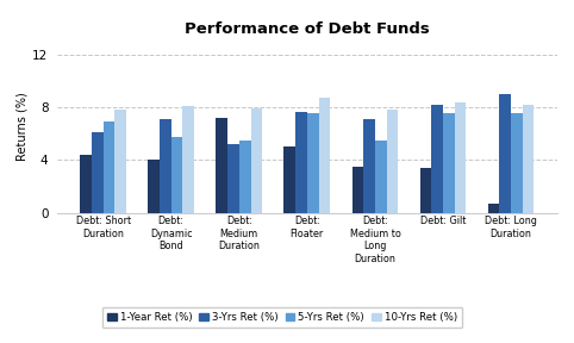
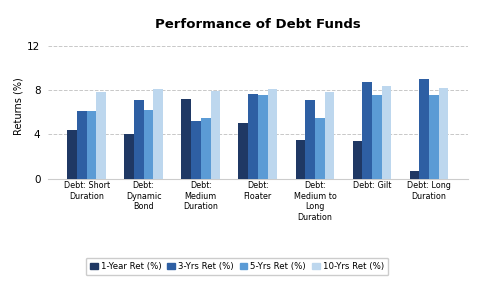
5-Yrs Ret (%)/Debt: Short Duration: 6.9 -> 6.1
5-Yrs Ret (%)/Debt: Dynamic Bond: 5.7 -> 6.2
10-Yrs Ret (%)/Debt: Floater: 8.7 -> 8.1
3-Yrs Ret (%)/Debt: Gilt: 8.2 -> 8.7
